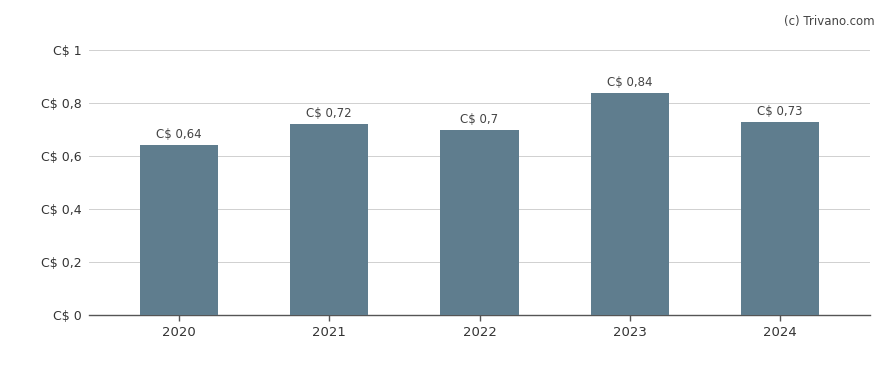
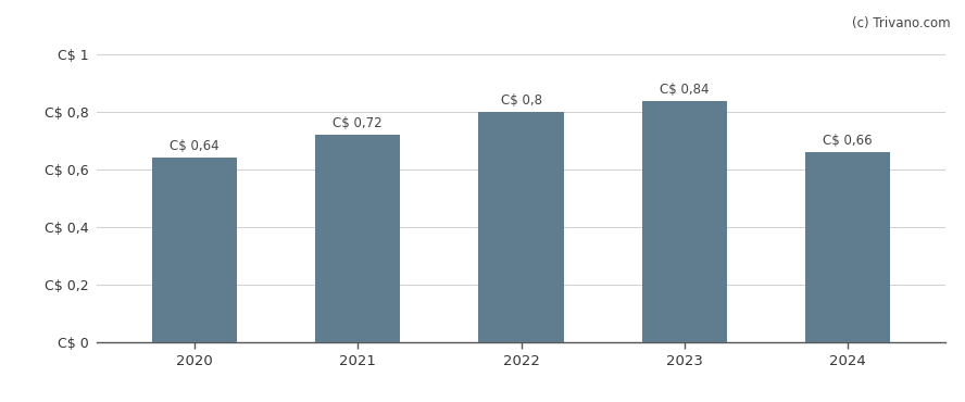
2022: 0,7 -> 0,8
2024: 0,73 -> 0,66
